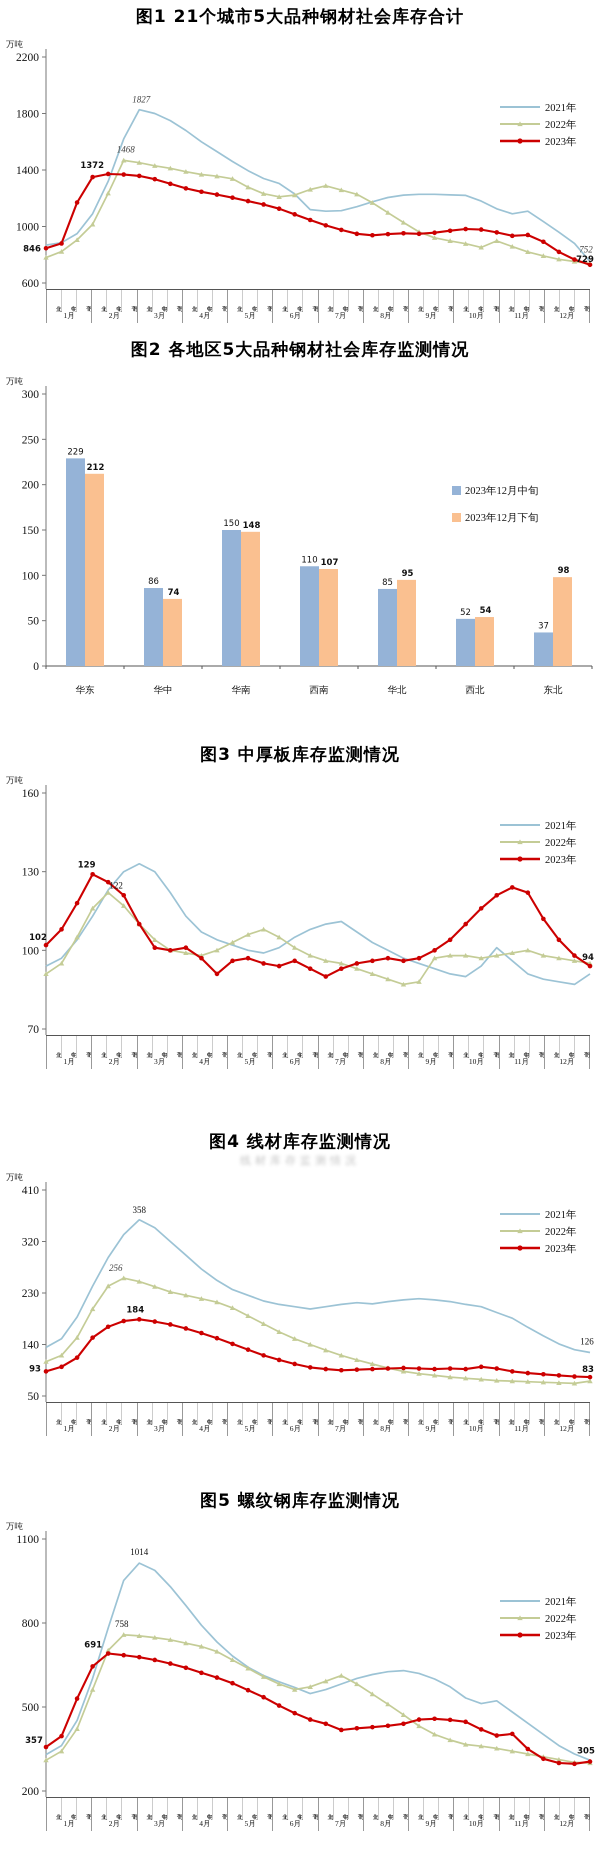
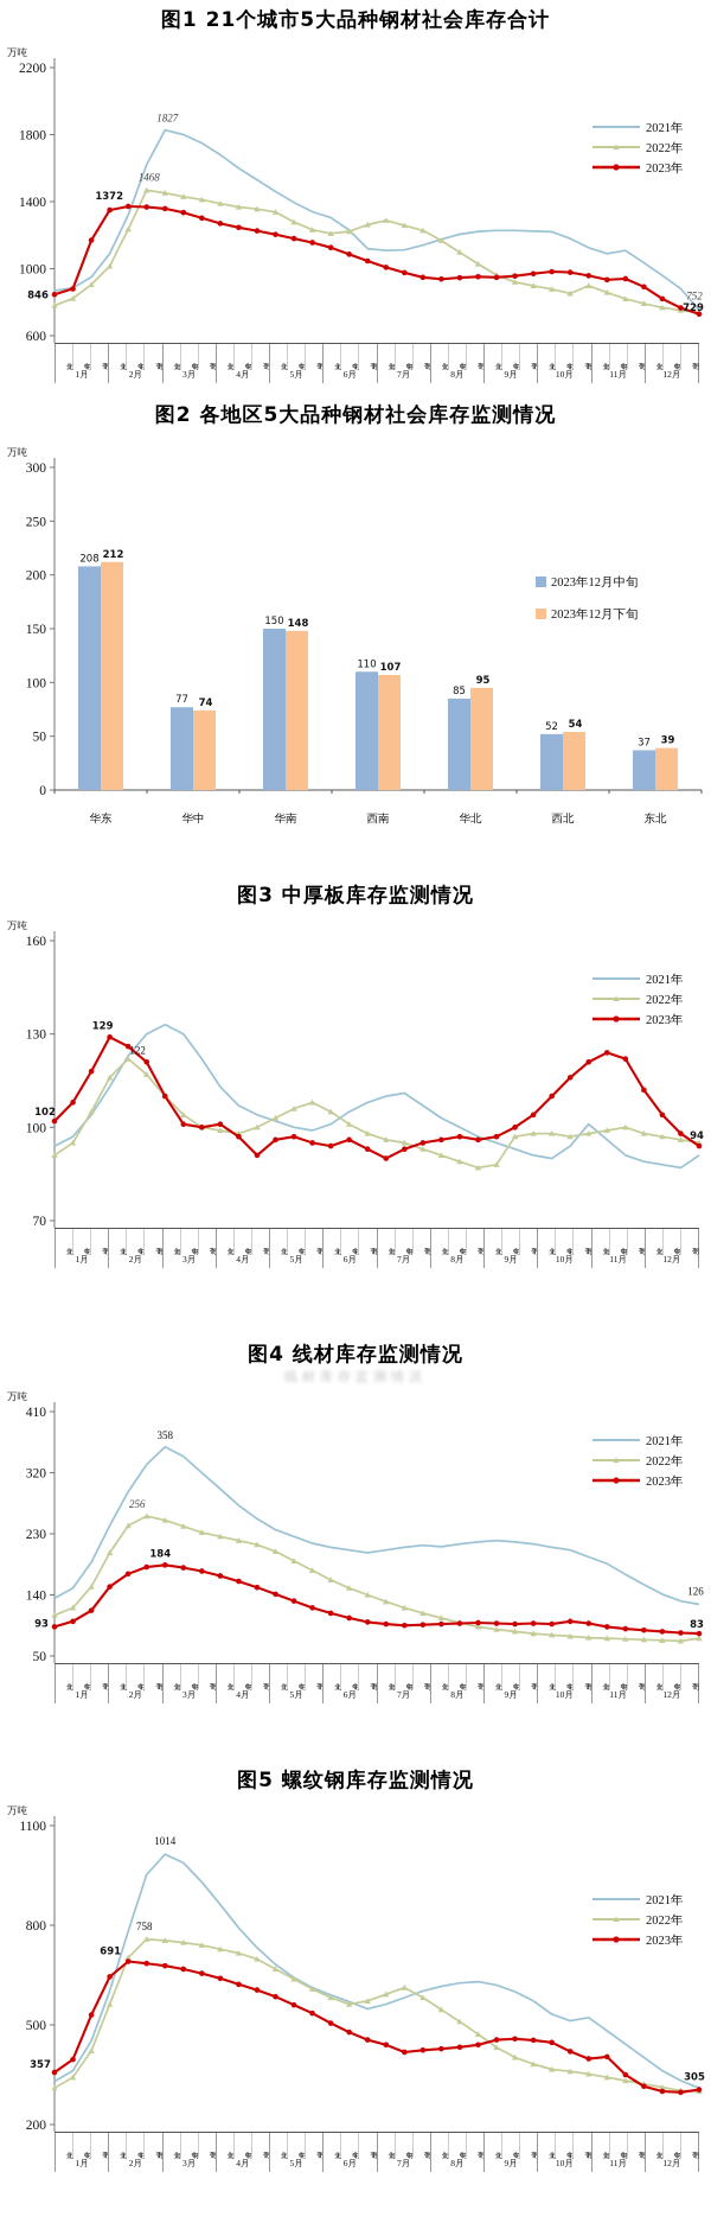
图2 各地区5大品种钢材社会库存监测情况/2023年12月中旬/华东: 229 -> 208
图2 各地区5大品种钢材社会库存监测情况/2023年12月中旬/华中: 86 -> 77
图2 各地区5大品种钢材社会库存监测情况/2023年12月下旬/东北: 98 -> 39
